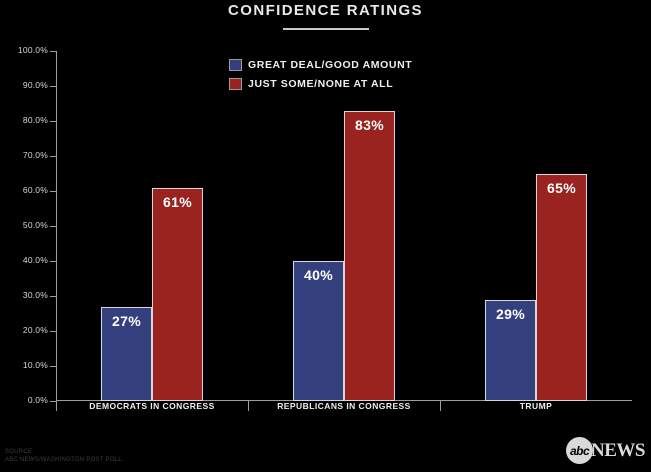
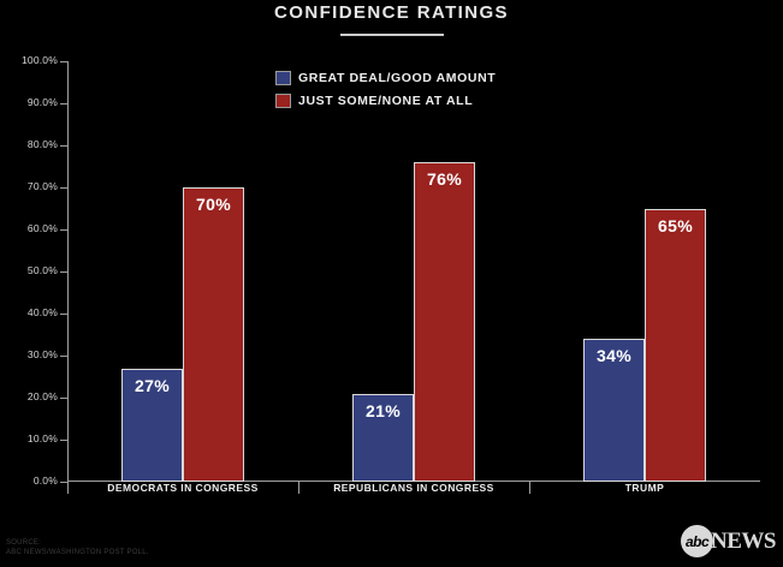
JUST SOME/NONE AT ALL/DEMOCRATS IN CONGRESS: 61% -> 70%
GREAT DEAL/GOOD AMOUNT/REPUBLICANS IN CONGRESS: 40% -> 21%
JUST SOME/NONE AT ALL/REPUBLICANS IN CONGRESS: 83% -> 76%
GREAT DEAL/GOOD AMOUNT/TRUMP: 29% -> 34%
